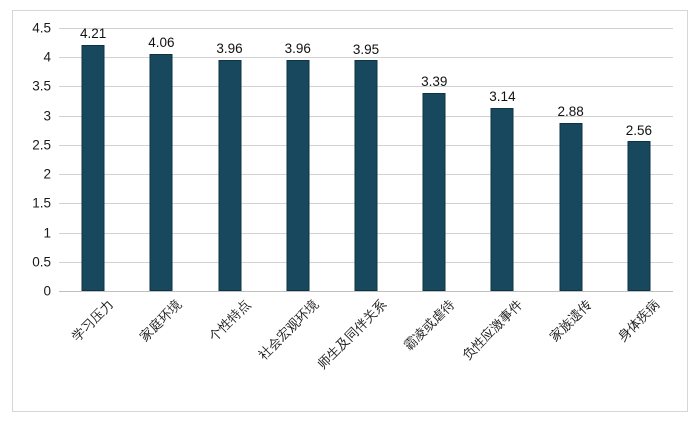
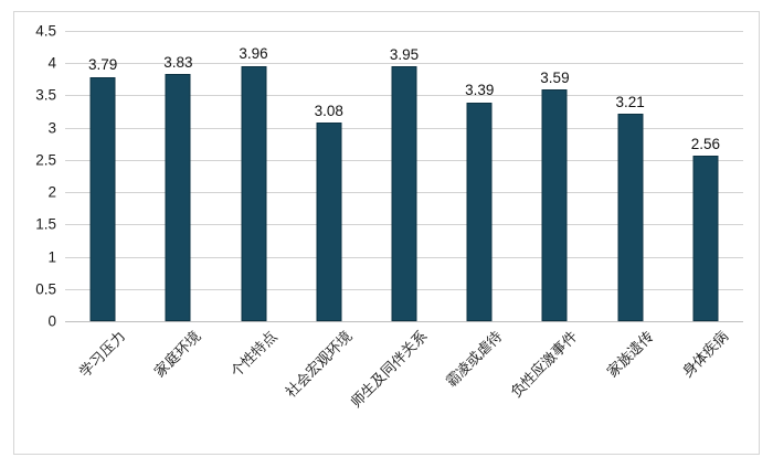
学习压力: 4.21 -> 3.79
家庭环境: 4.06 -> 3.83
社会宏观环境: 3.96 -> 3.08
负性应激事件: 3.14 -> 3.59
家族遗传: 2.88 -> 3.21
